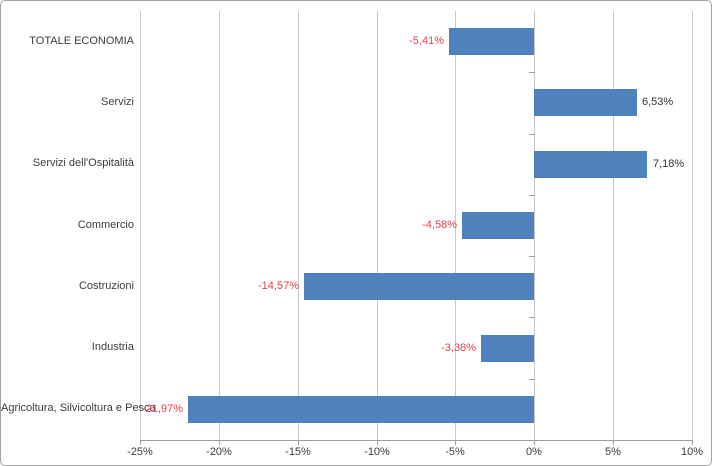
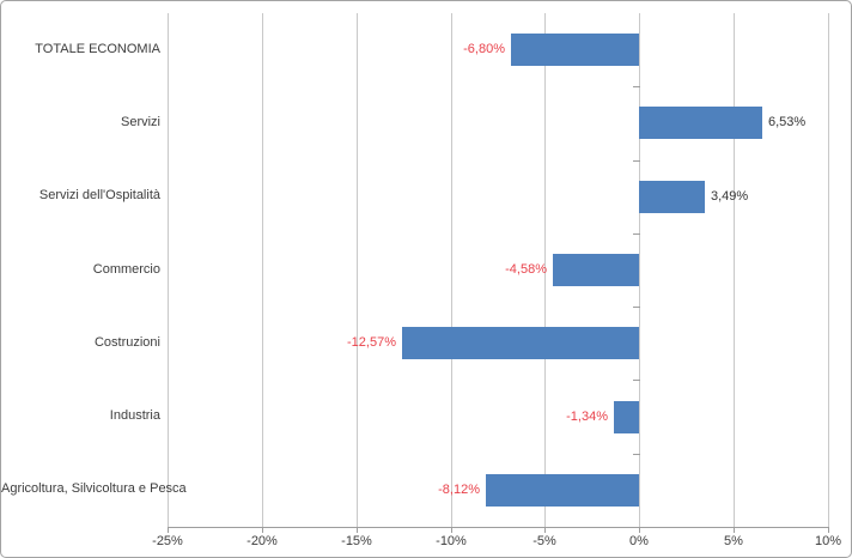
TOTALE ECONOMIA: -5,41% -> -6,80%
Servizi dell'Ospitalità: 7,18% -> 3,49%
Costruzioni: -14,57% -> -12,57%
Industria: -3,38% -> -1,34%
Agricoltura, Silvicoltura e Pesca: -21,97% -> -8,12%
